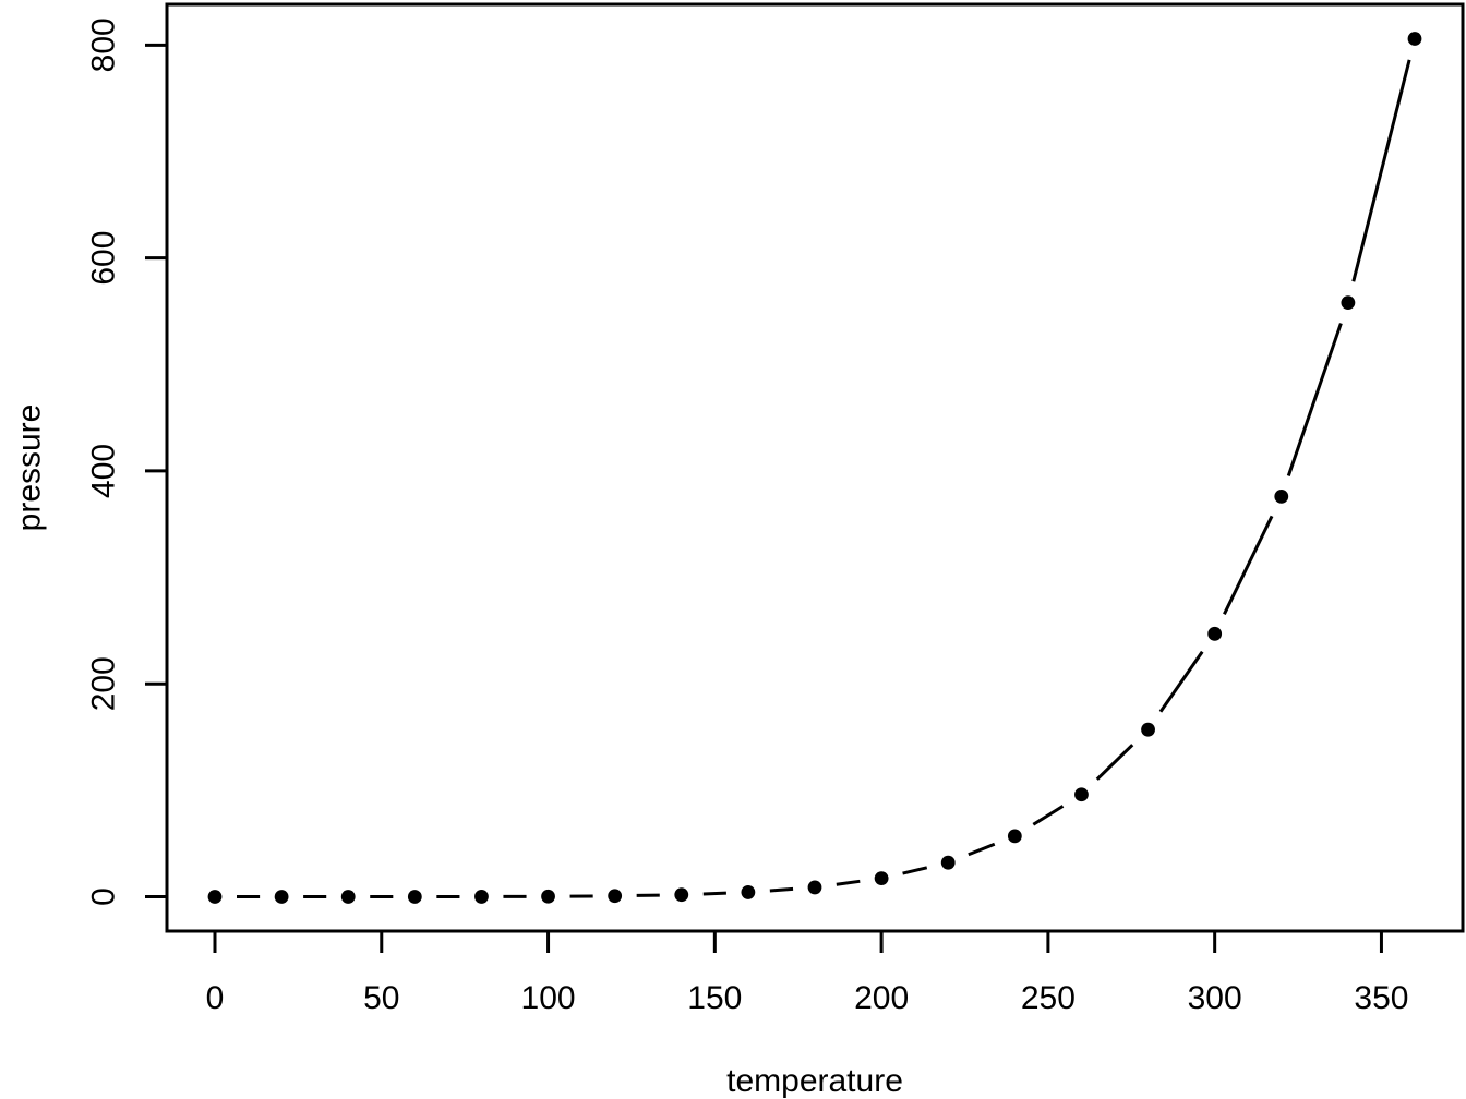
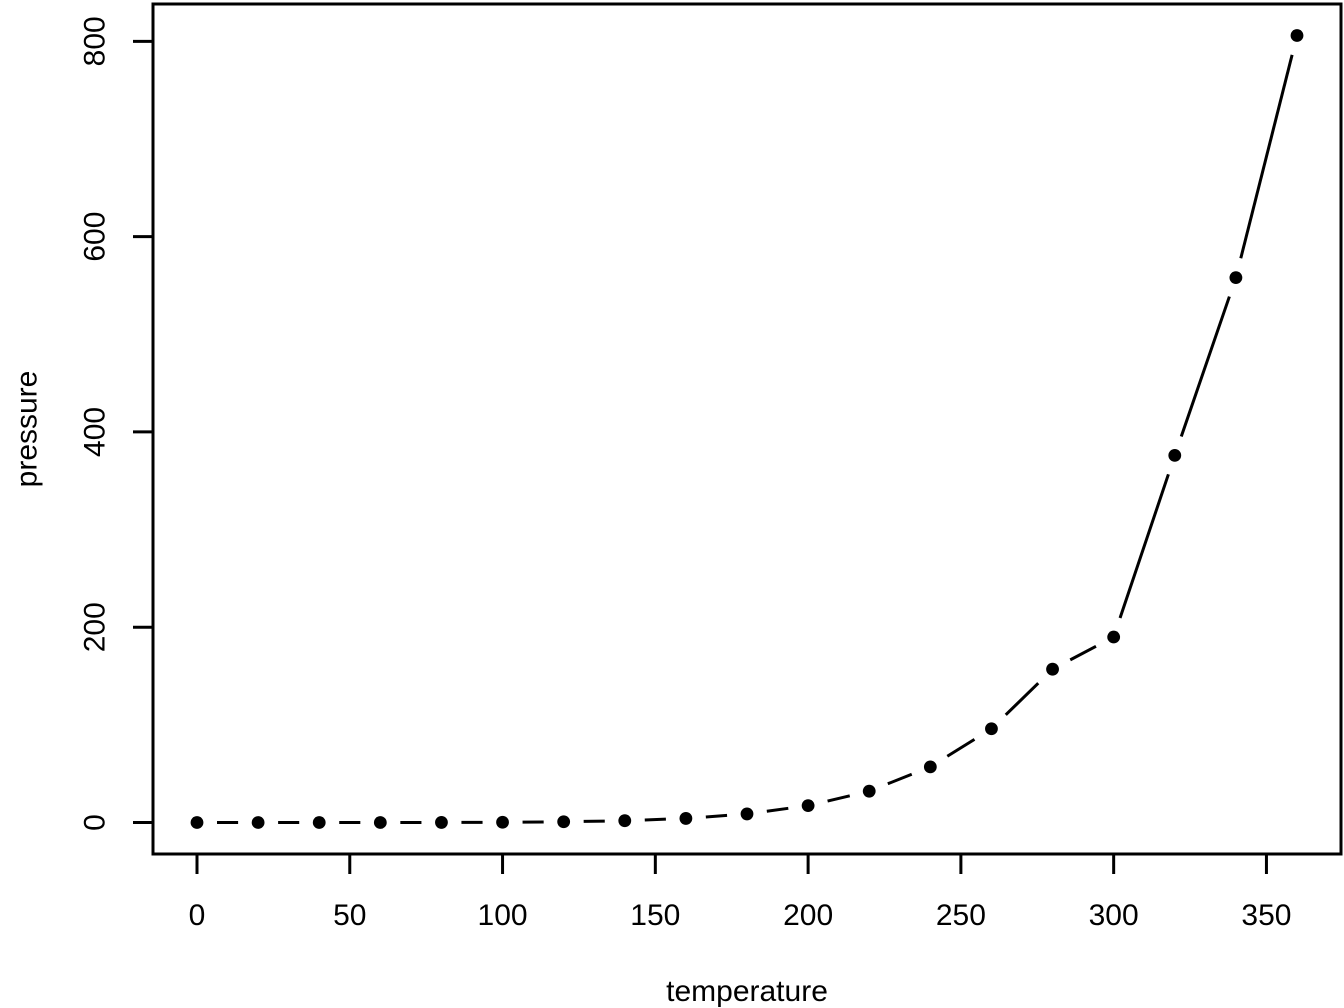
300: 250 -> 190
